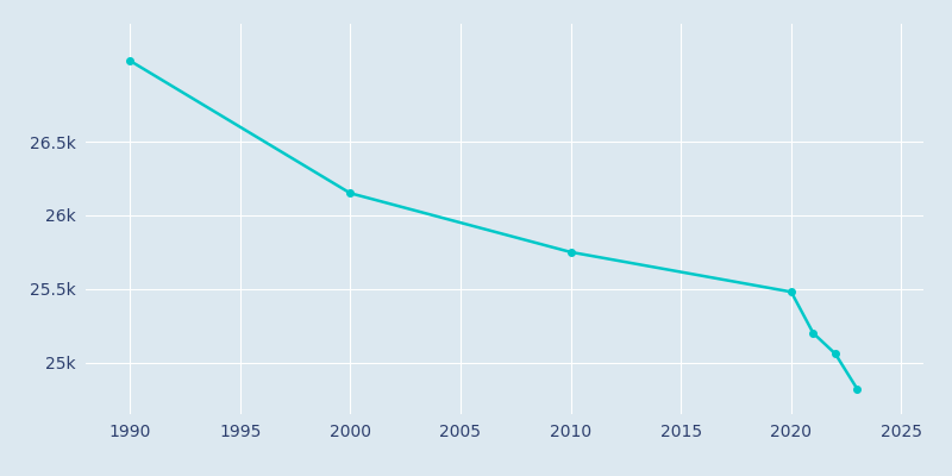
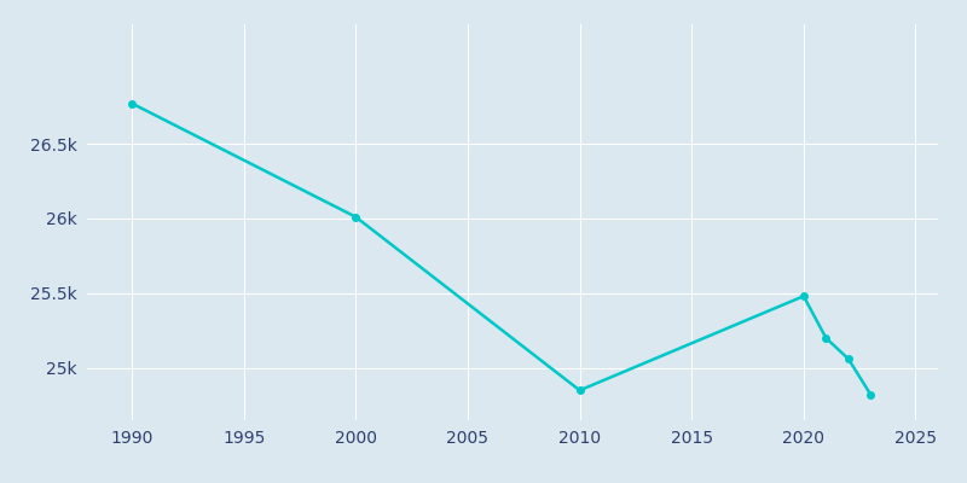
1990: 27.05k -> 26.77k
2000: 26.15k -> 26.01k
2010: 25.75k -> 24.85k
